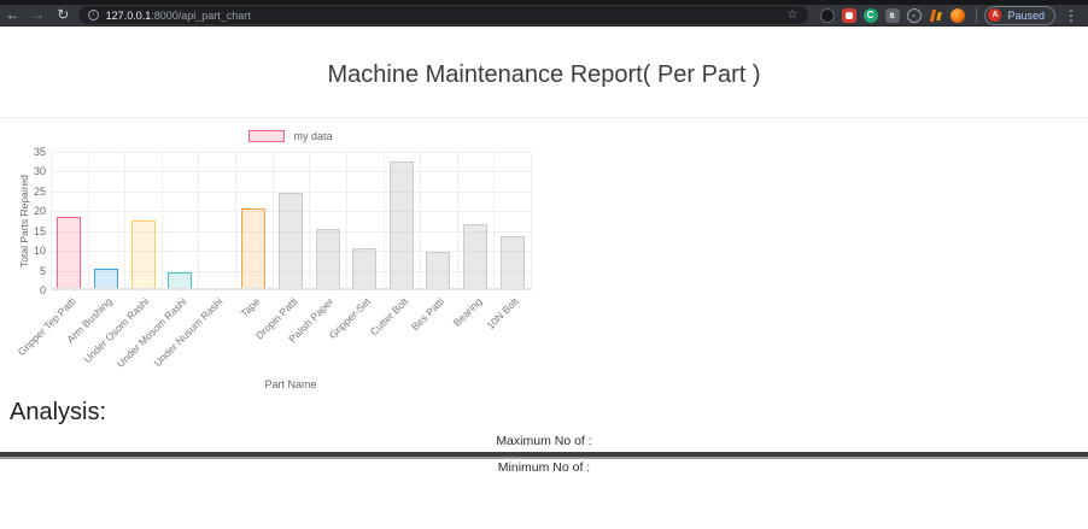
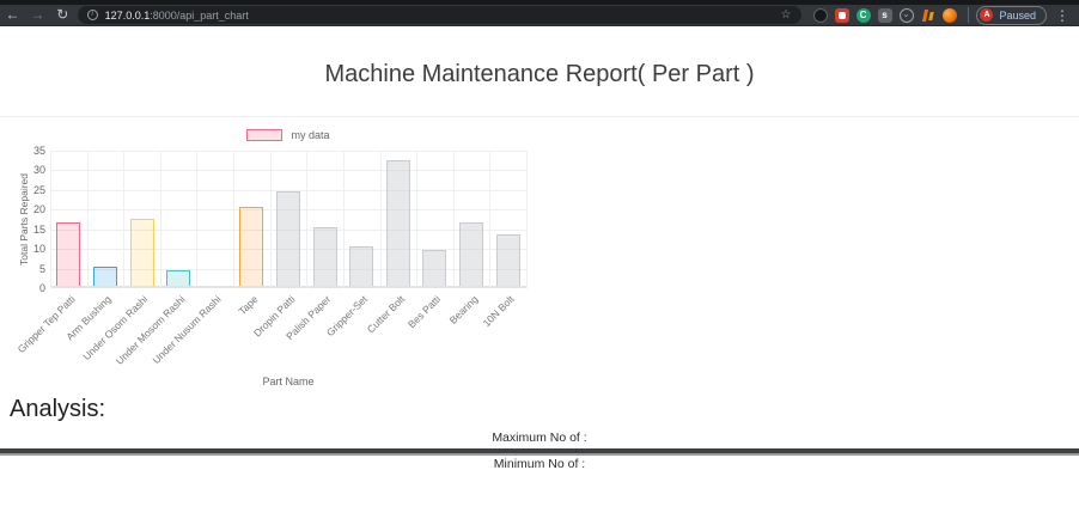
Gripper Tep Patti: 18 -> 16
